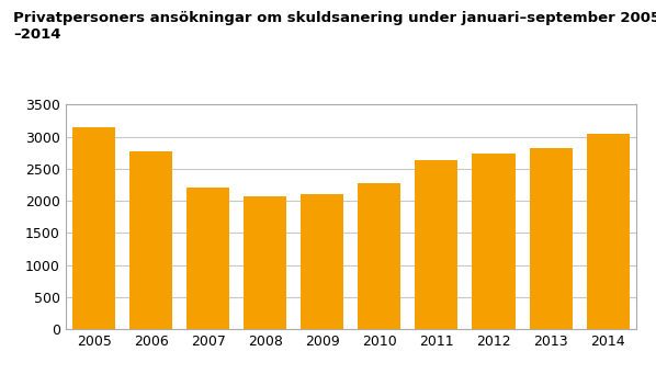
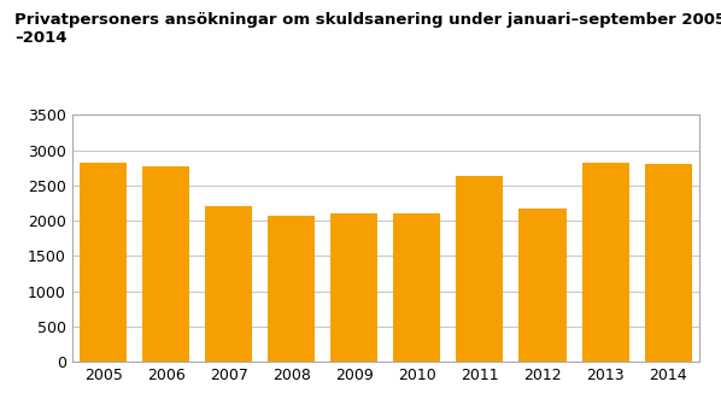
2005: 3150 -> 2820
2010: 2280 -> 2100
2012: 2740 -> 2180
2014: 3040 -> 2800
